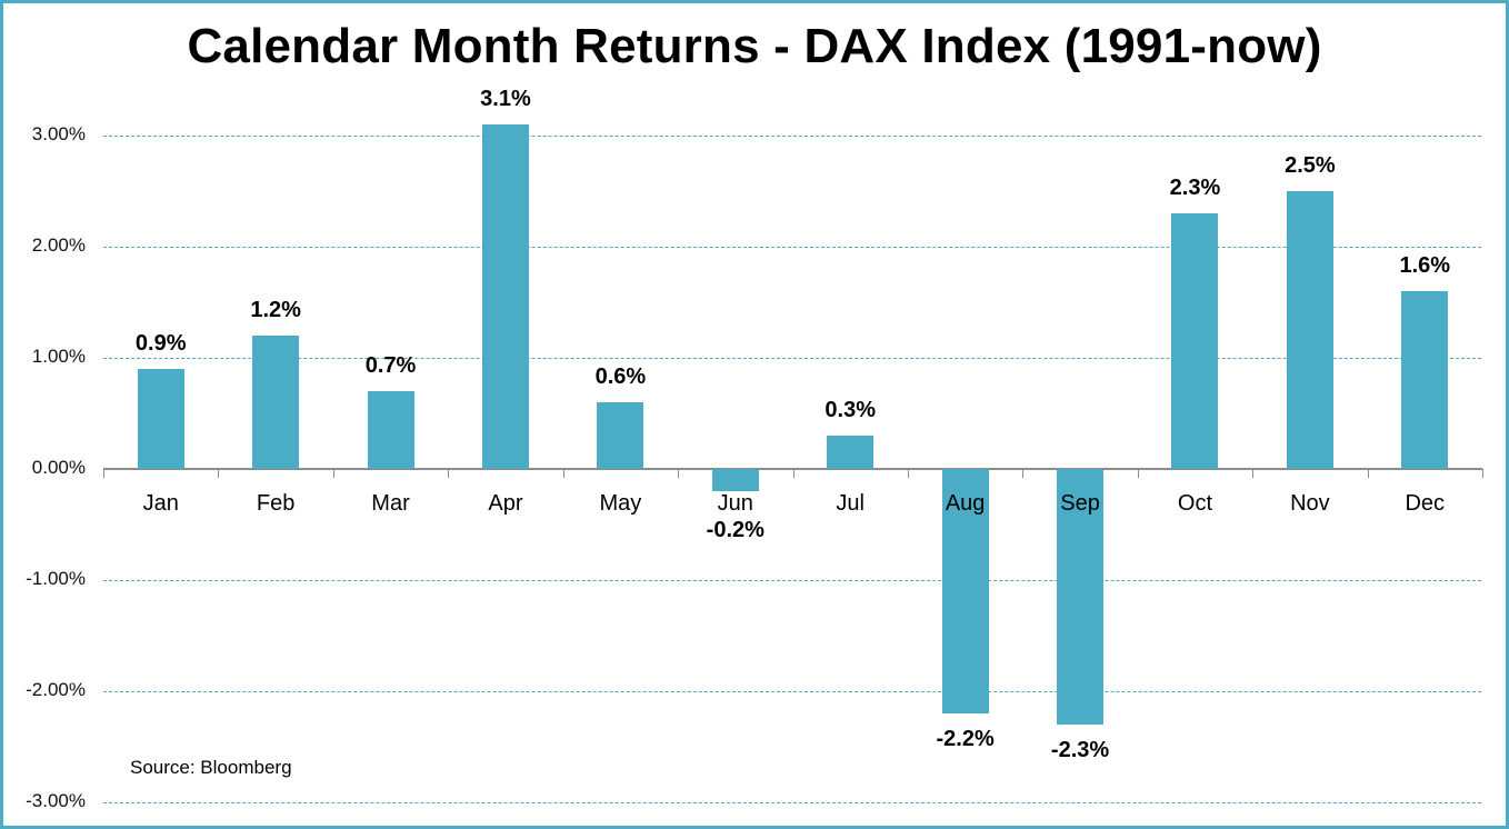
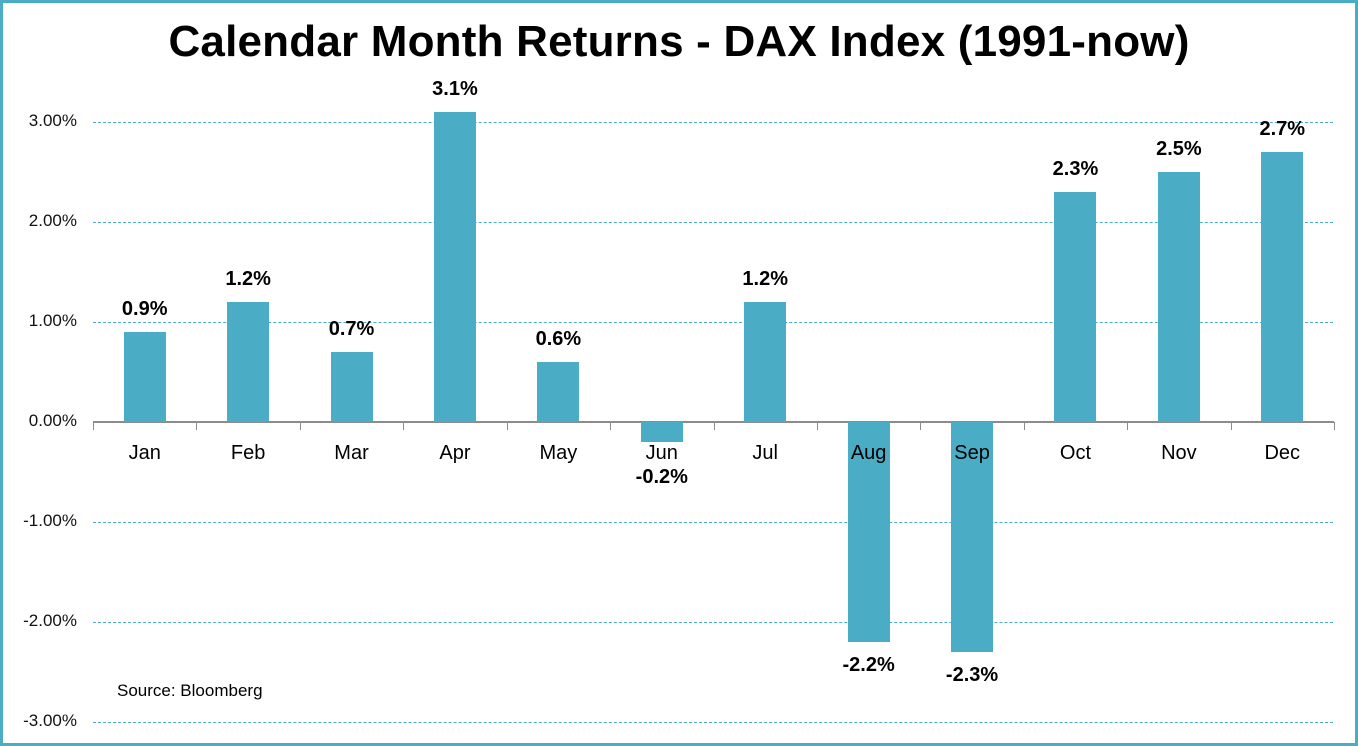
Jul: 0.3% -> 1.2%
Dec: 1.6% -> 2.7%
